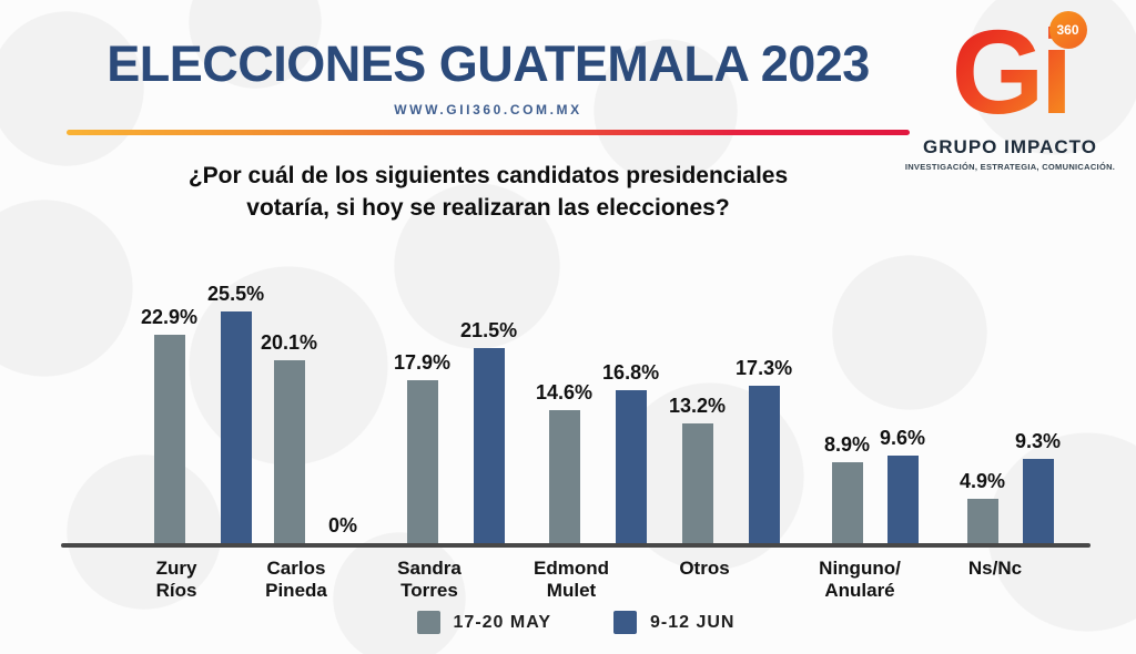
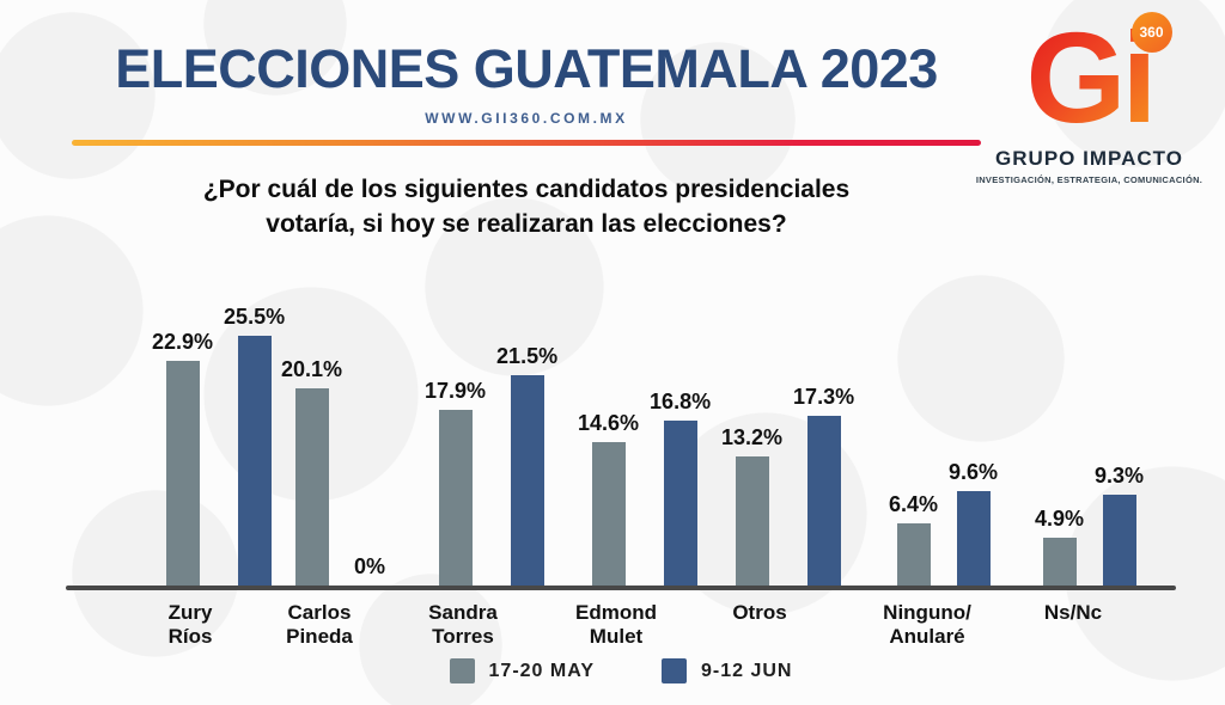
17-20 MAY/Ninguno/ Anularé: 8.9% -> 6.4%
